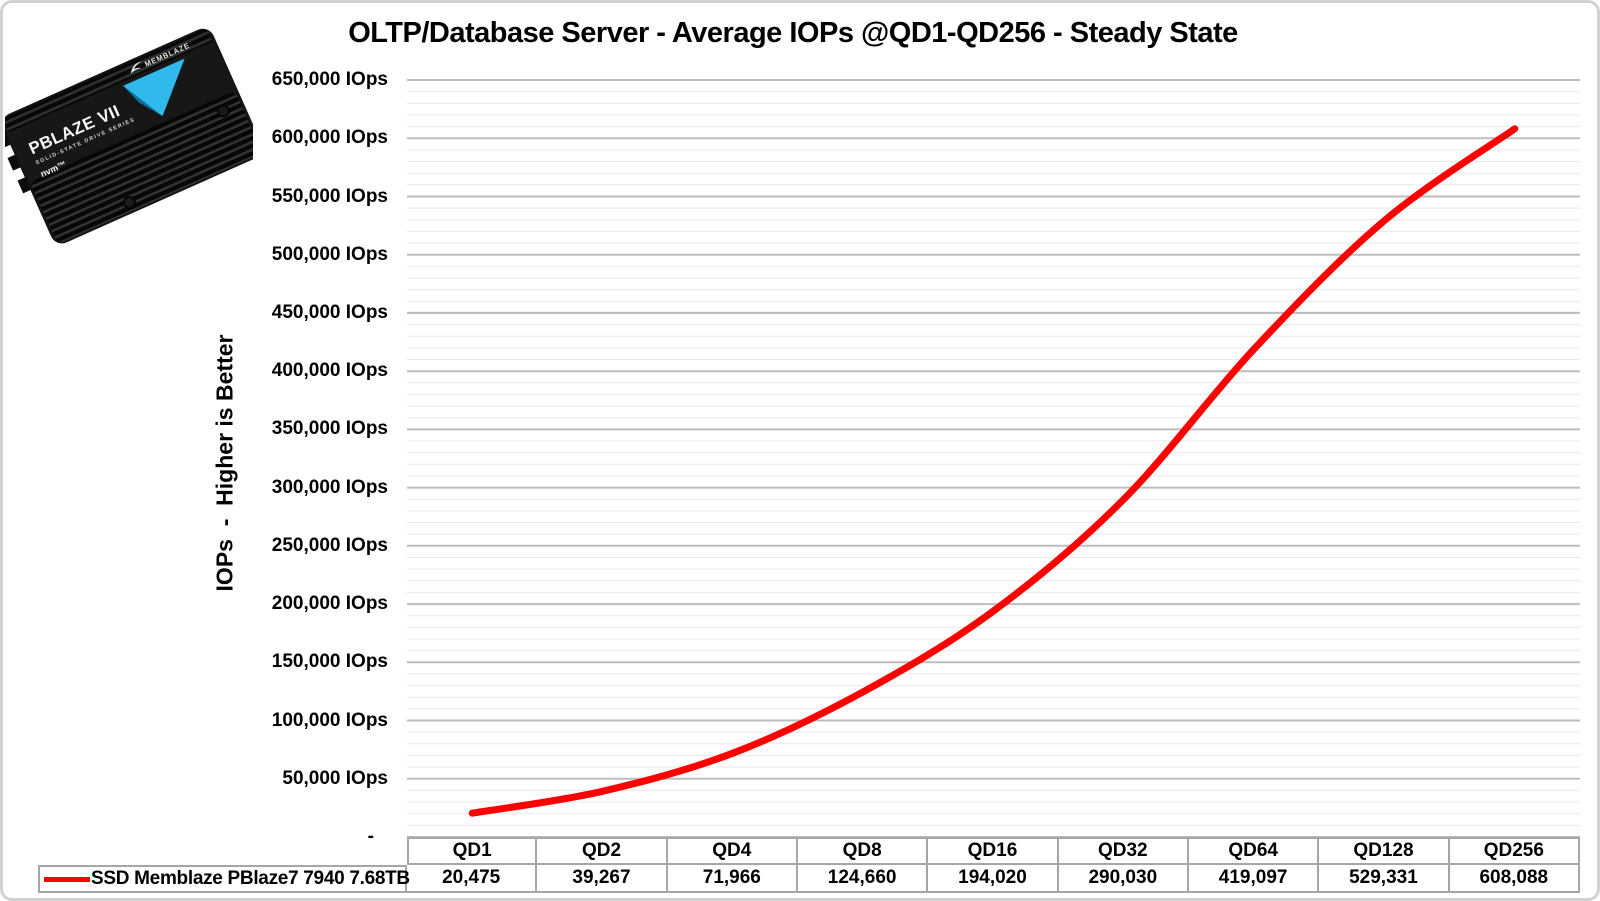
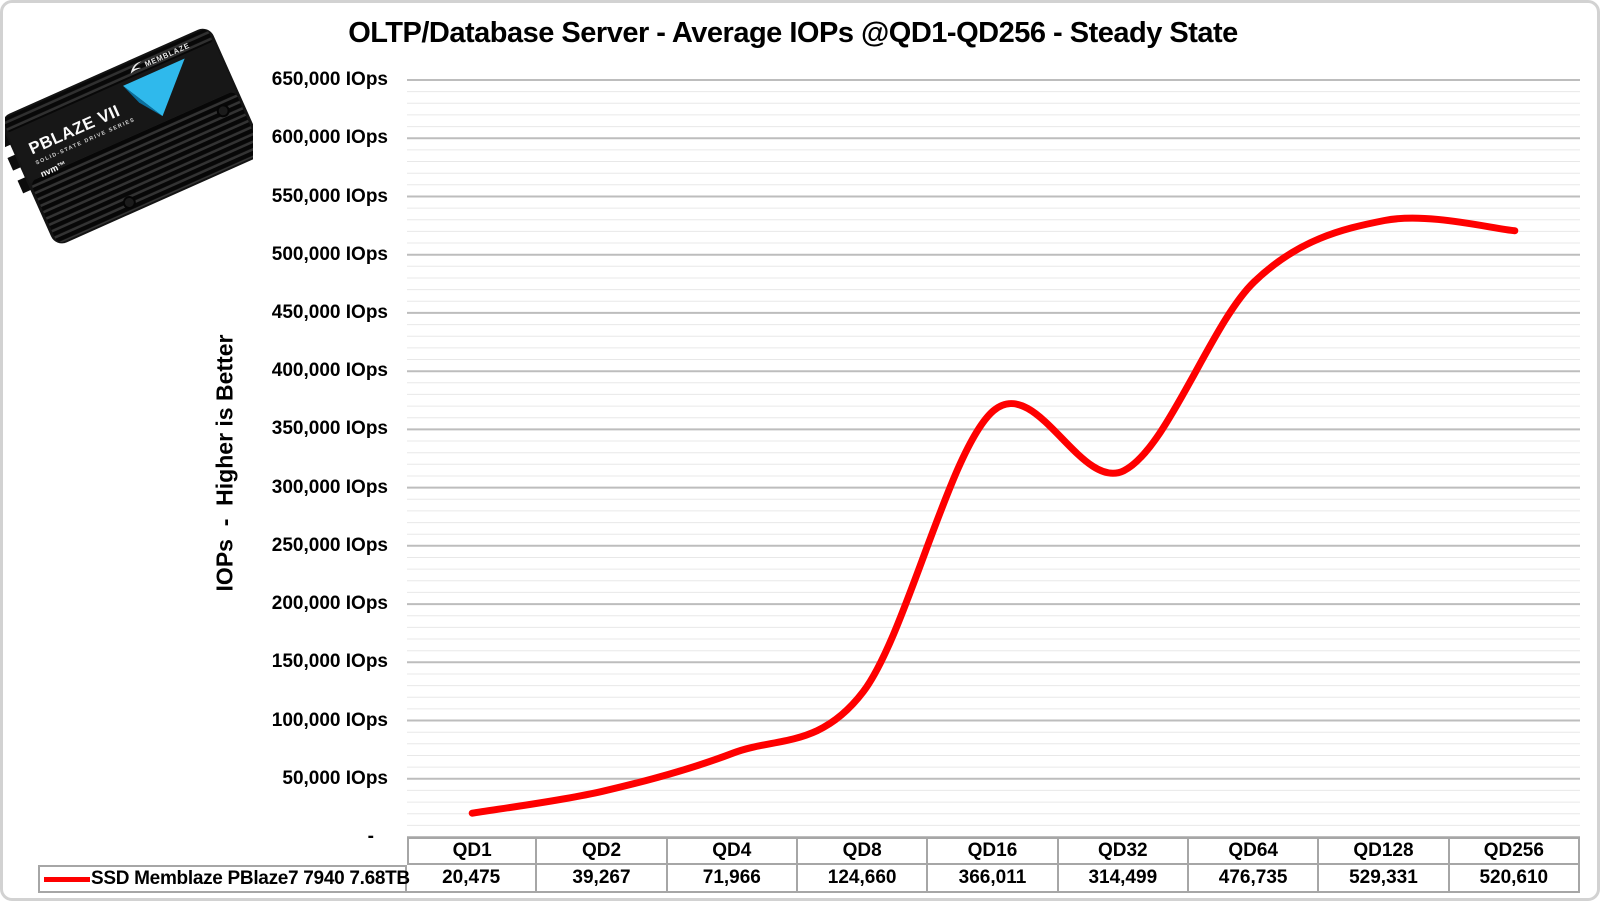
QD16: 194,020 -> 366,011
QD32: 290,030 -> 314,499
QD64: 419,097 -> 476,735
QD256: 608,088 -> 520,610
